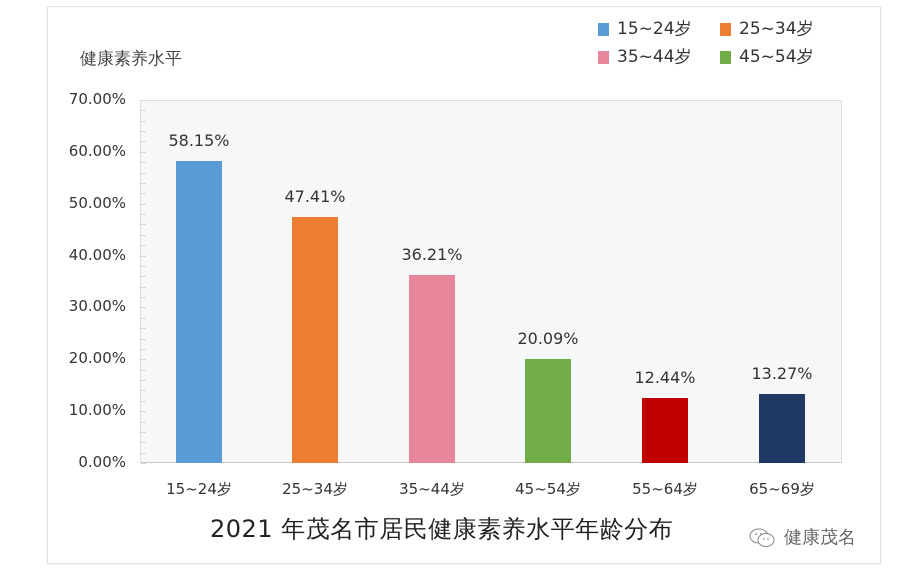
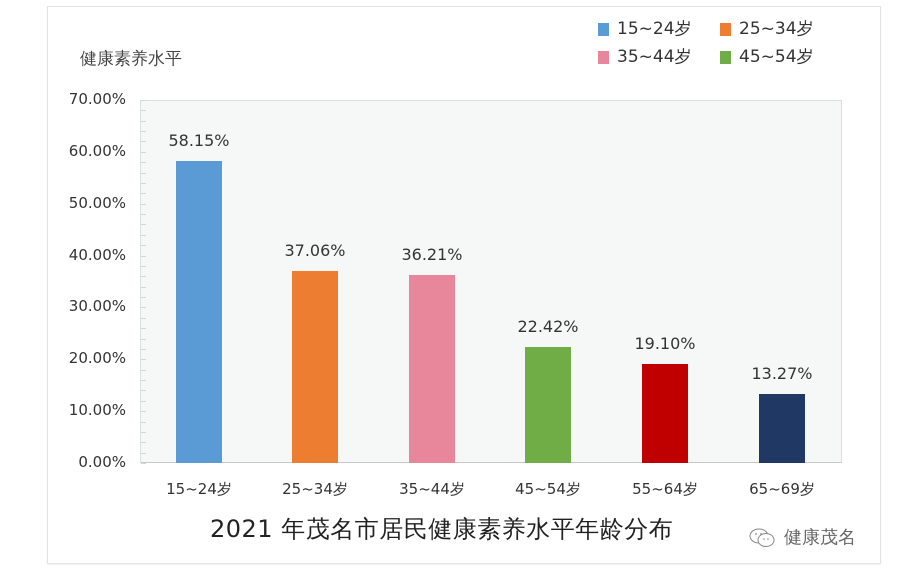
25~34岁: 47.41% -> 37.06%
45~54岁: 20.09% -> 22.42%
55~64岁: 12.44% -> 19.10%
